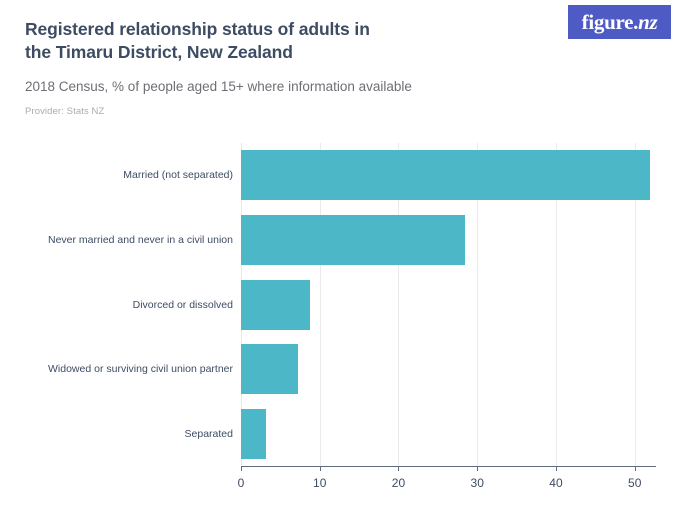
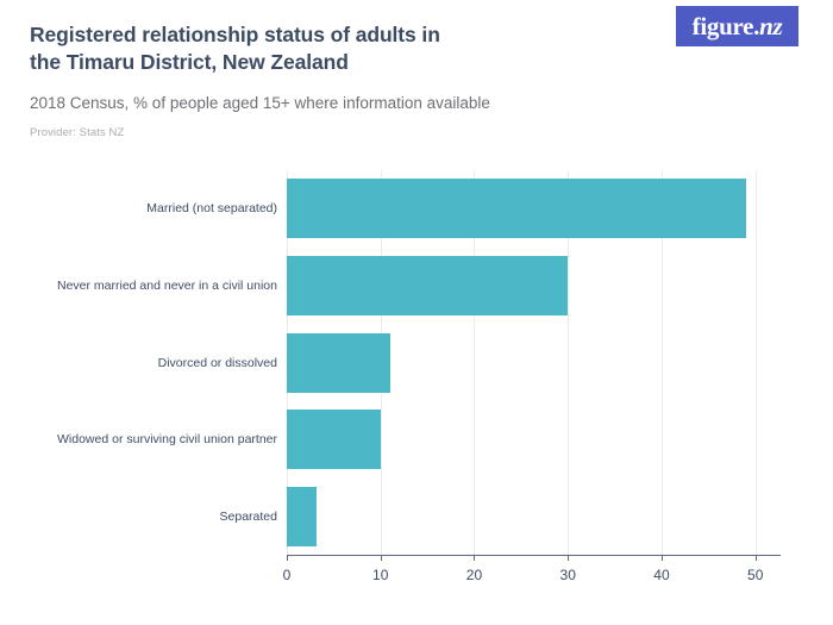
Married (not separated): 52 -> 49
Never married and never in a civil union: 28 -> 30
Divorced or dissolved: 9 -> 11
Widowed or surviving civil union partner: 7 -> 10
